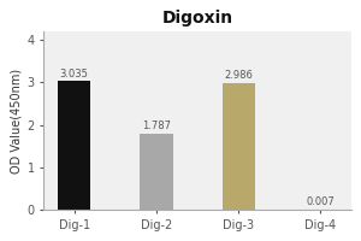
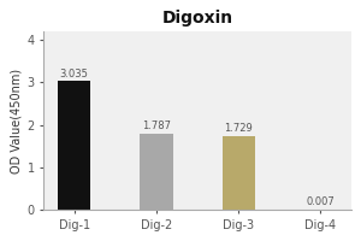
Dig-3: 2.986 -> 1.729
